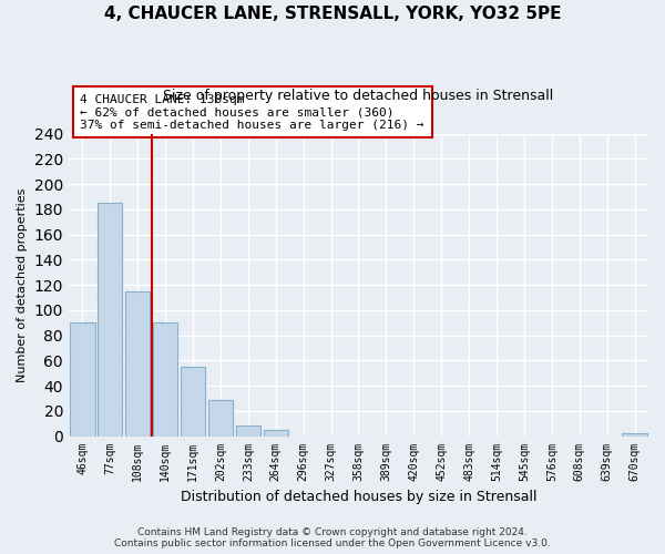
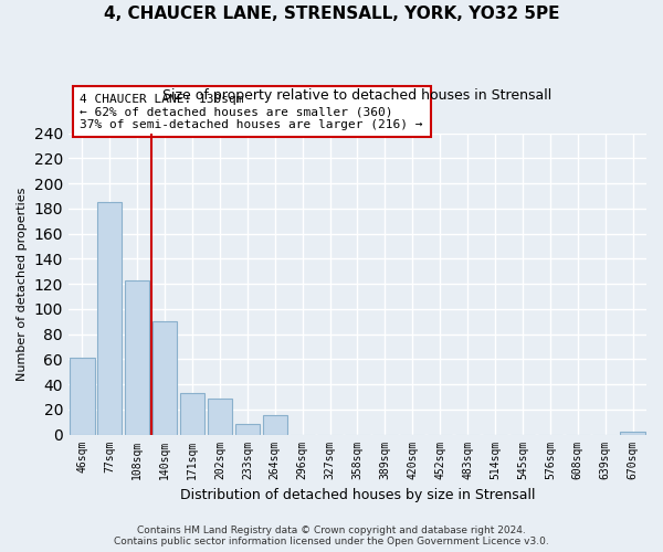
46sqm: 90 -> 61
108sqm: 115 -> 123
171sqm: 55 -> 33
264sqm: 5 -> 15
